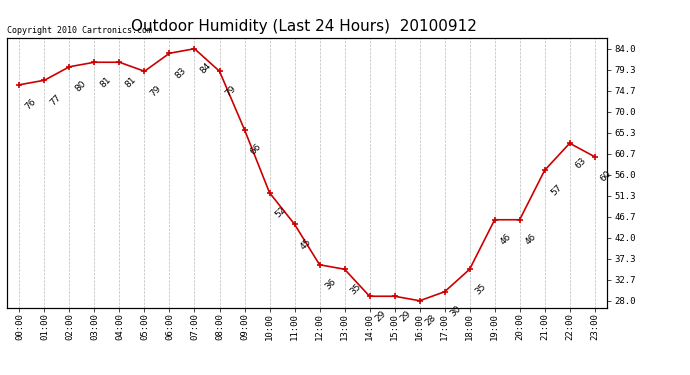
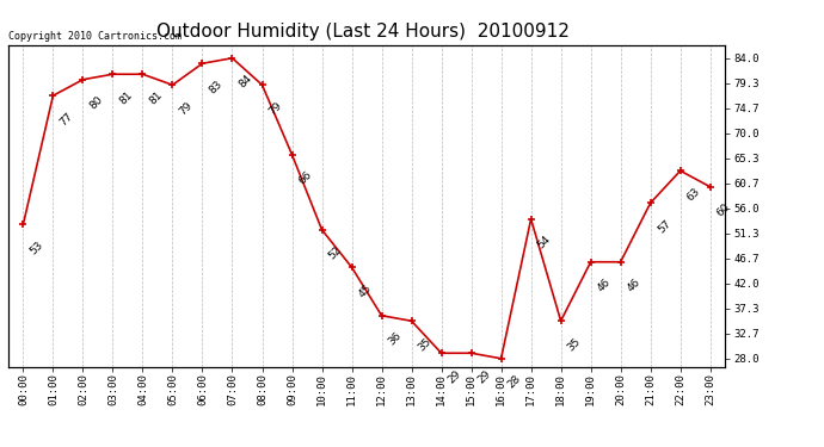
00:00: 76 -> 53
17:00: 30 -> 54
